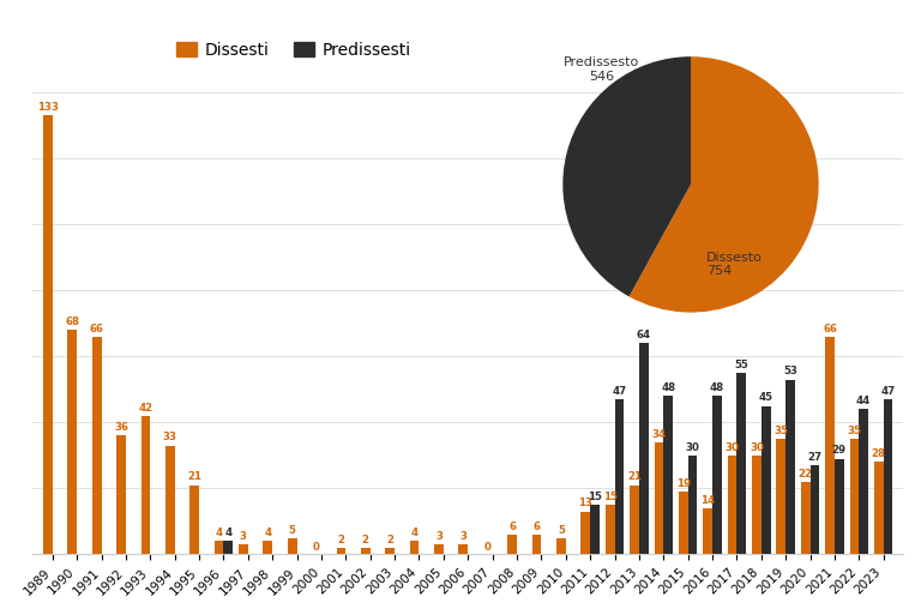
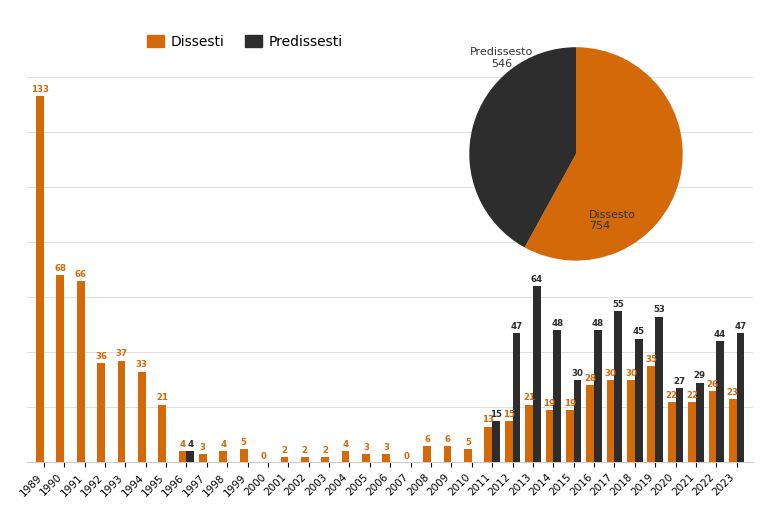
Dissesti/1993: 42 -> 37
Dissesti/2014: 34 -> 19
Dissesti/2016: 14 -> 28
Dissesti/2021: 66 -> 22
Dissesti/2022: 35 -> 26
Dissesti/2023: 28 -> 23
